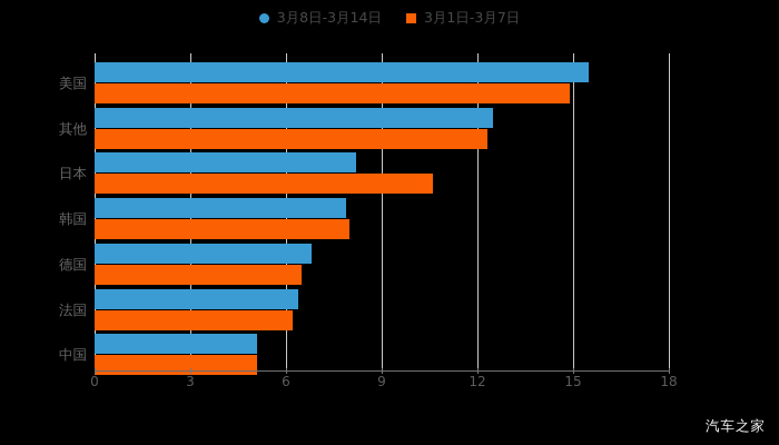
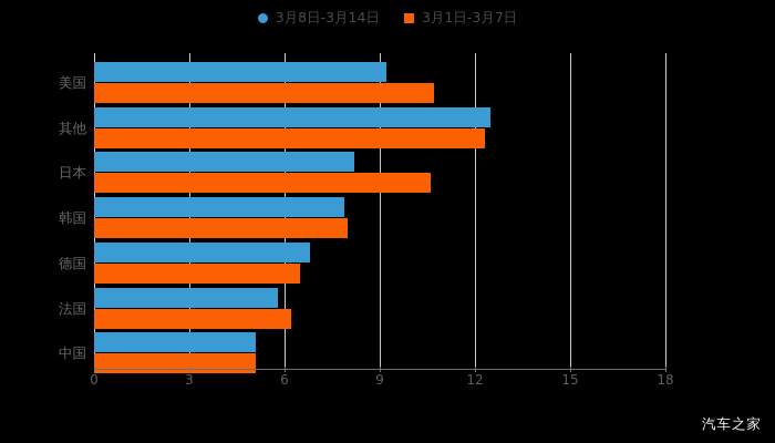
3月8日-3月14日/美国: 15.5 -> 9.2
3月1日-3月7日/美国: 14.9 -> 10.7
3月8日-3月14日/法国: 6.4 -> 5.8
